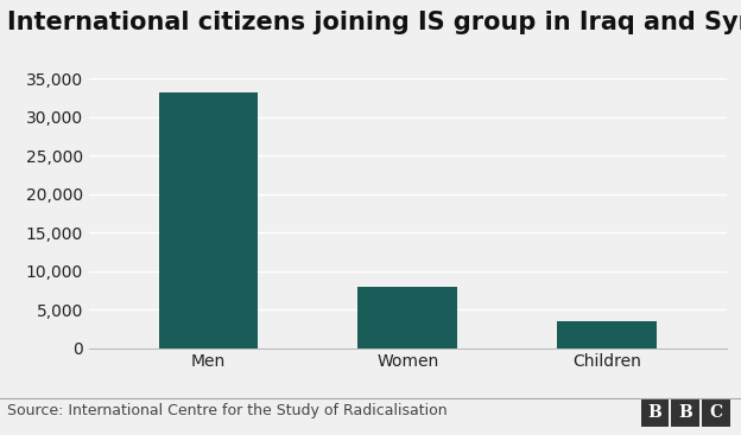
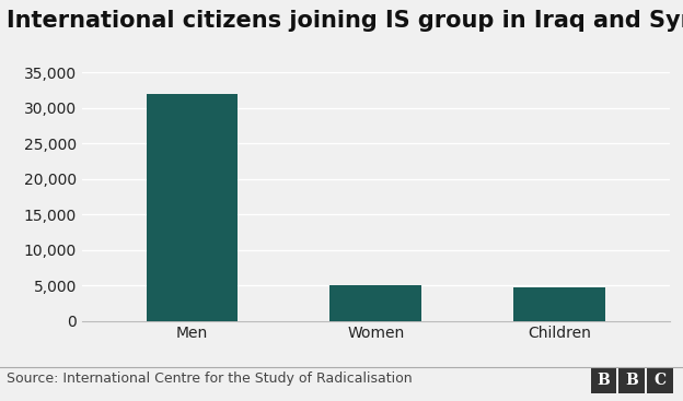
Men: 33,200 -> 32,000
Women: 8,000 -> 5,000
Children: 3,400 -> 4,700
